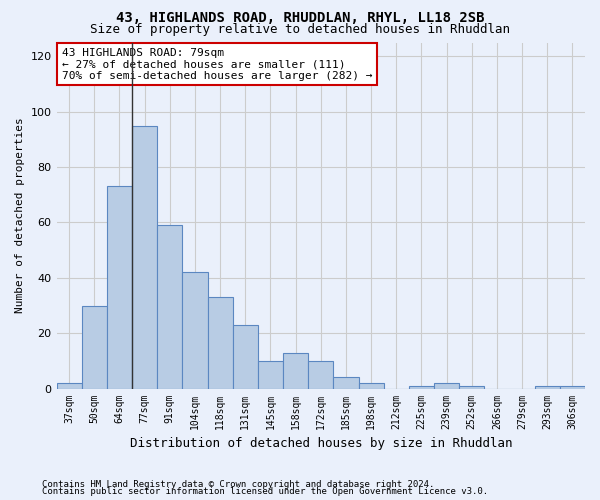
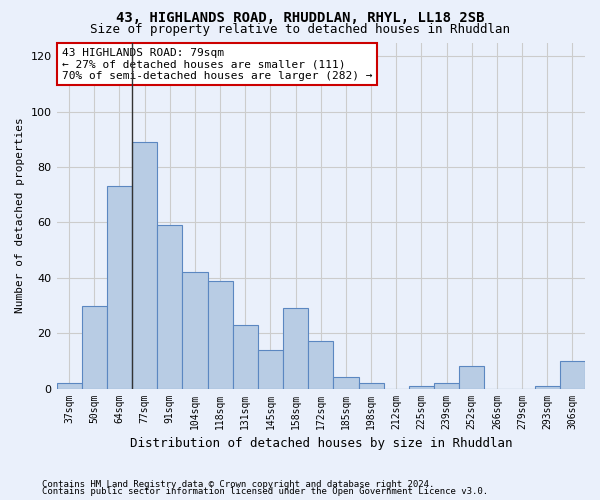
77sqm: 95 -> 89
118sqm: 33 -> 39
145sqm: 10 -> 14
158sqm: 13 -> 29
172sqm: 10 -> 17
252sqm: 1 -> 8
306sqm: 1 -> 10
